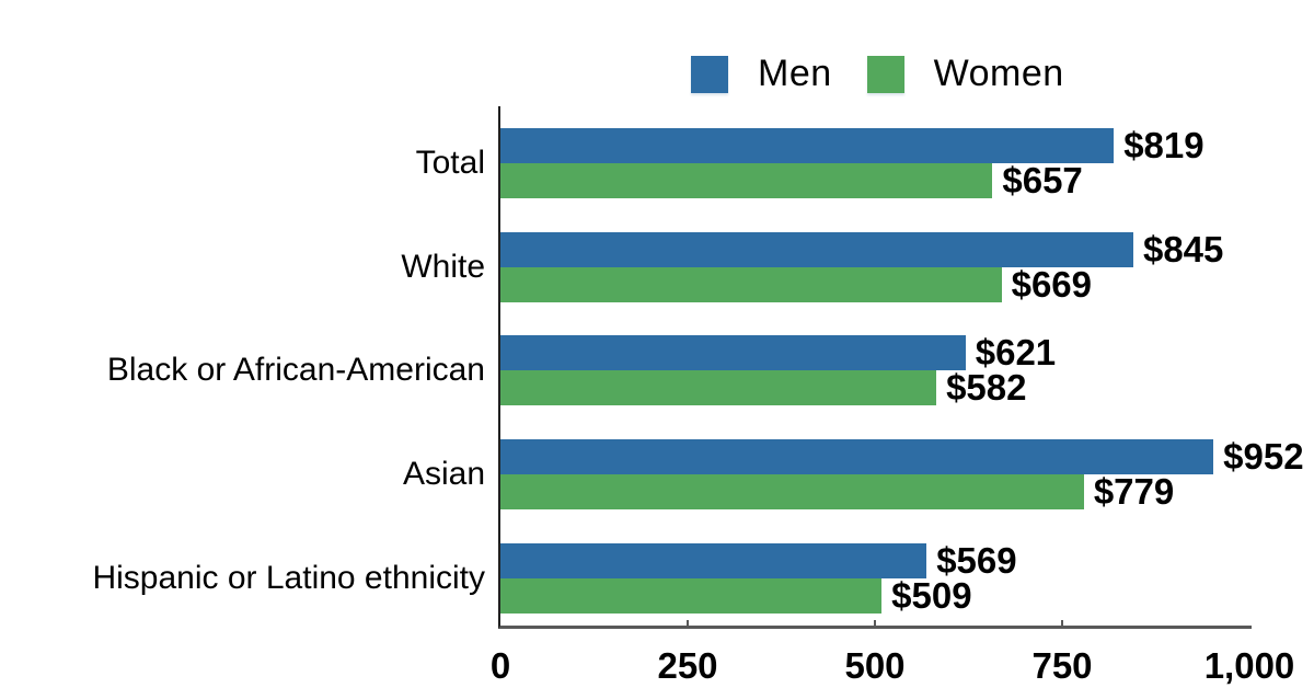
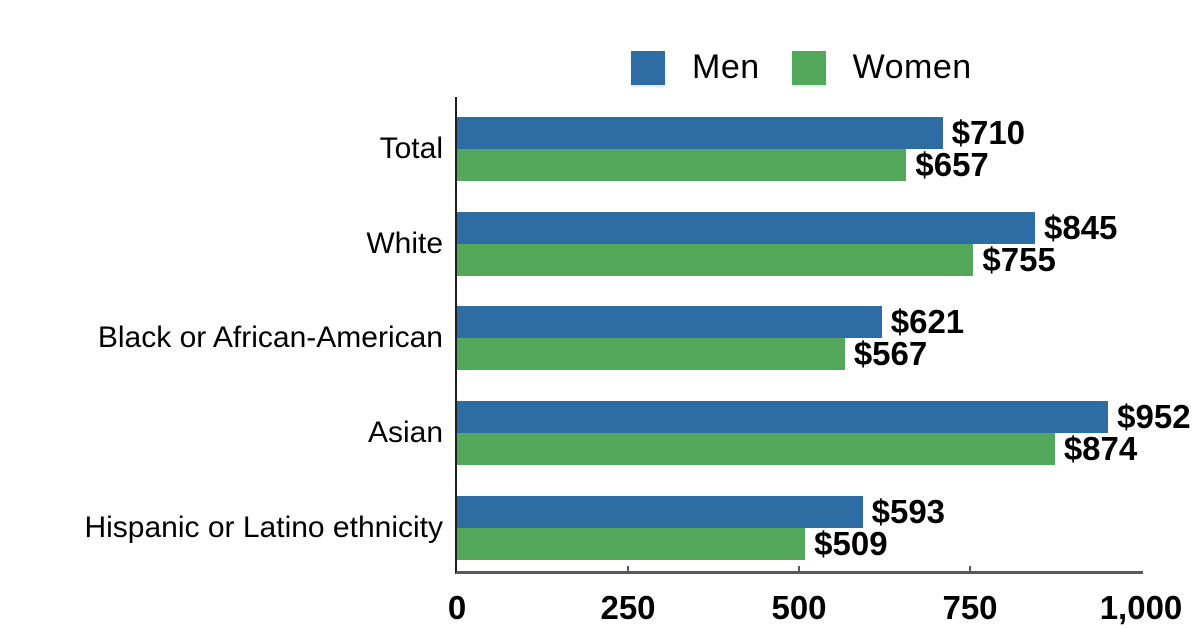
Men/Total: $819 -> $710
Women/White: $669 -> $755
Women/Black or African-American: $582 -> $567
Women/Asian: $779 -> $874
Men/Hispanic or Latino ethnicity: $569 -> $593
